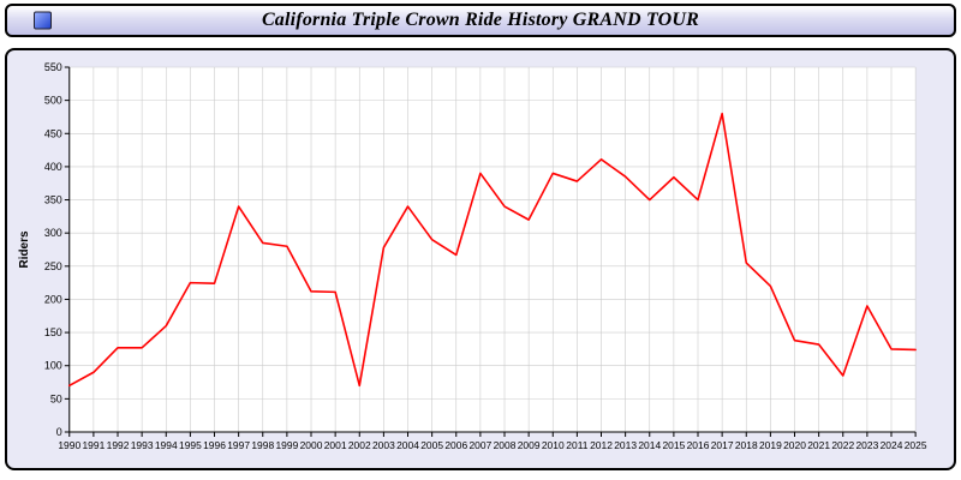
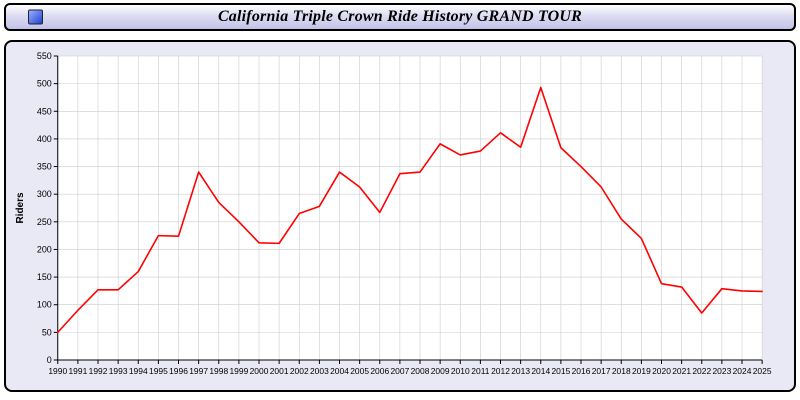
1990: 70 -> 50
1999: 280 -> 250
2002: 70 -> 260
2005: 290 -> 310
2007: 390 -> 340
2009: 320 -> 390
2010: 390 -> 370
2014: 350 -> 490
2017: 480 -> 310
2023: 190 -> 130
